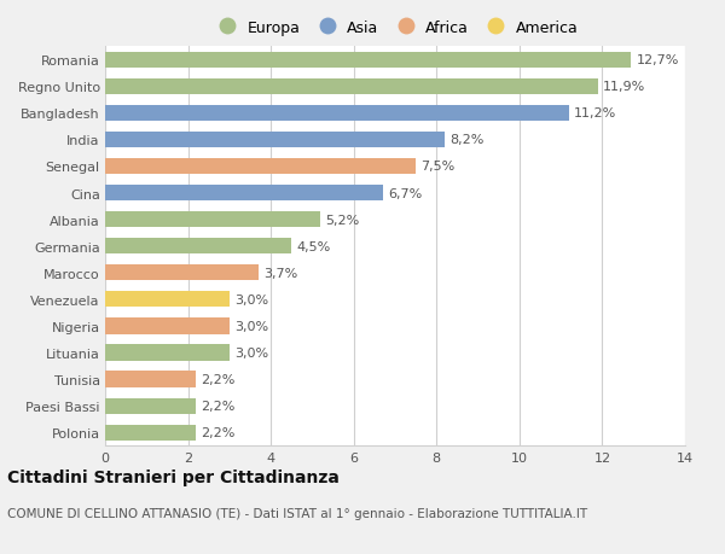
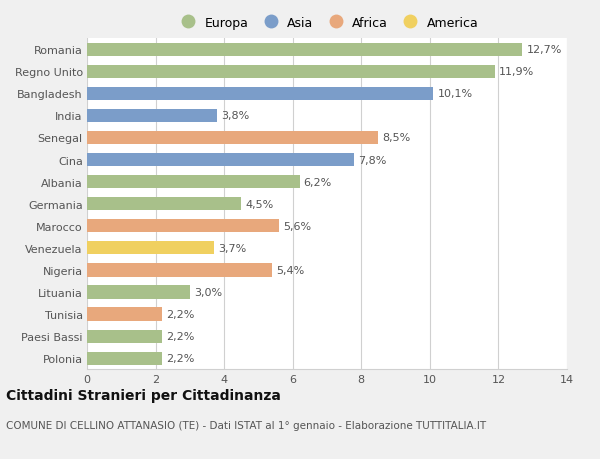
Bangladesh: 11,2% -> 10,1%
India: 8,2% -> 3,8%
Senegal: 7,5% -> 8,5%
Cina: 6,7% -> 7,8%
Albania: 5,2% -> 6,2%
Marocco: 3,7% -> 5,6%
Venezuela: 3,0% -> 3,7%
Nigeria: 3,0% -> 5,4%
